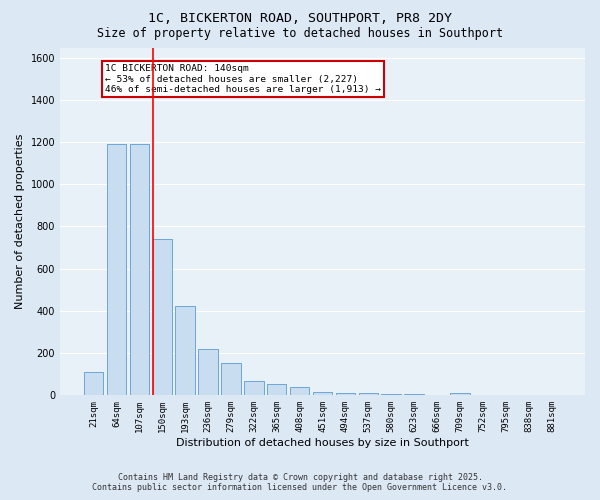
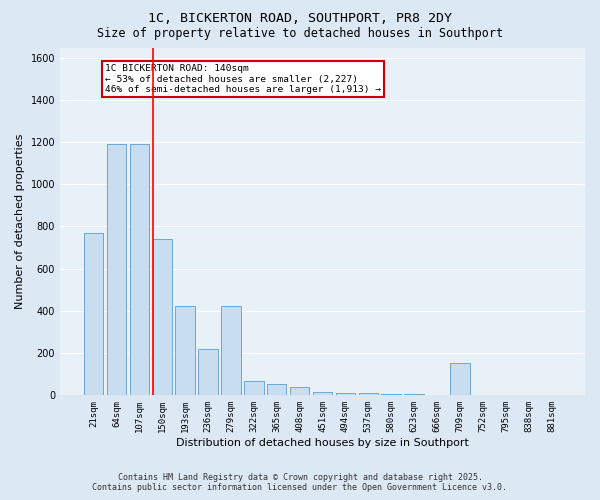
21sqm: 110 -> 770
279sqm: 150 -> 420
709sqm: 10 -> 150
